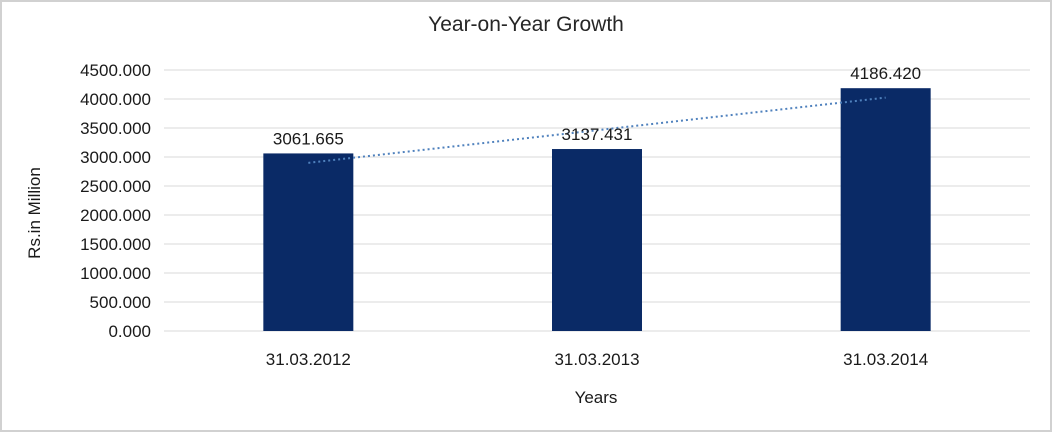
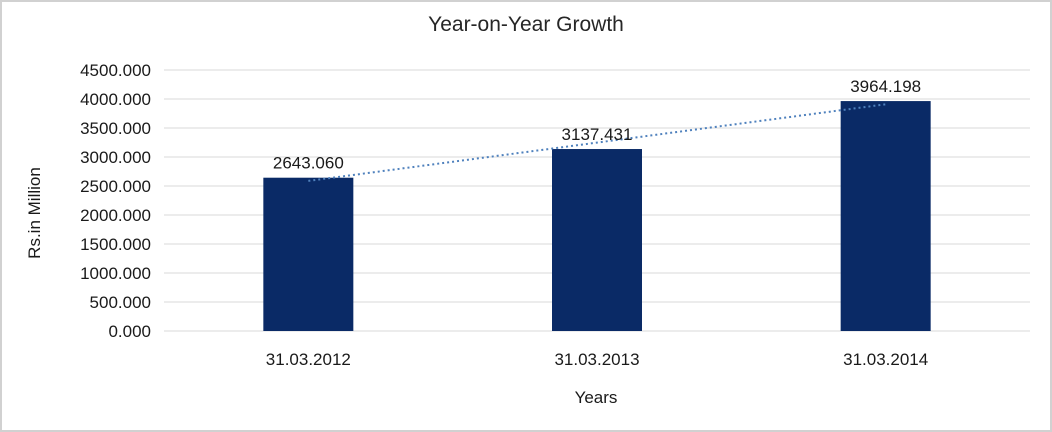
31.03.2012: 3061.665 -> 2643.060
31.03.2014: 4186.420 -> 3964.198
